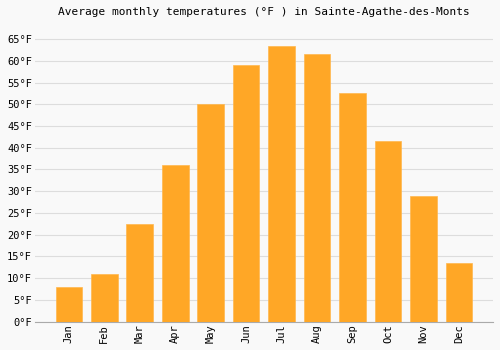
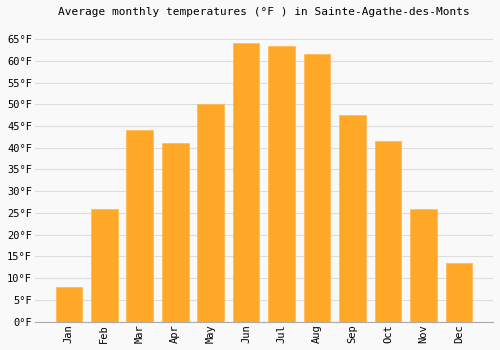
Feb: 11.0°F -> 26.0°F
Mar: 22.5°F -> 44.0°F
Apr: 36.0°F -> 41.0°F
Jun: 59.0°F -> 64.0°F
Sep: 52.5°F -> 47.5°F
Nov: 29.0°F -> 26.0°F
